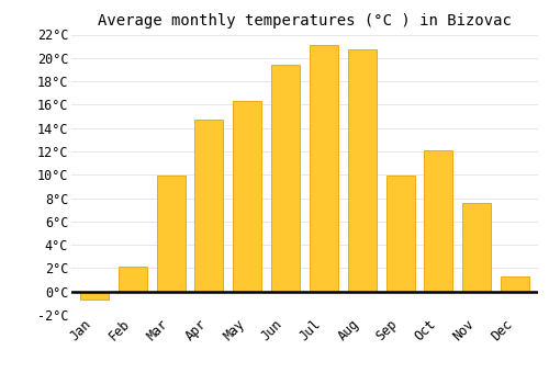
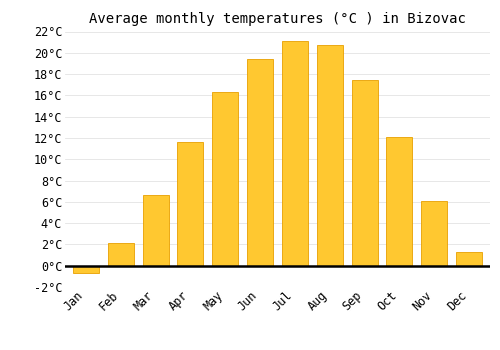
Mar: 9.9°C -> 6.6°C
Apr: 14.7°C -> 11.6°C
Sep: 9.9°C -> 17.4°C
Nov: 7.6°C -> 6.1°C
